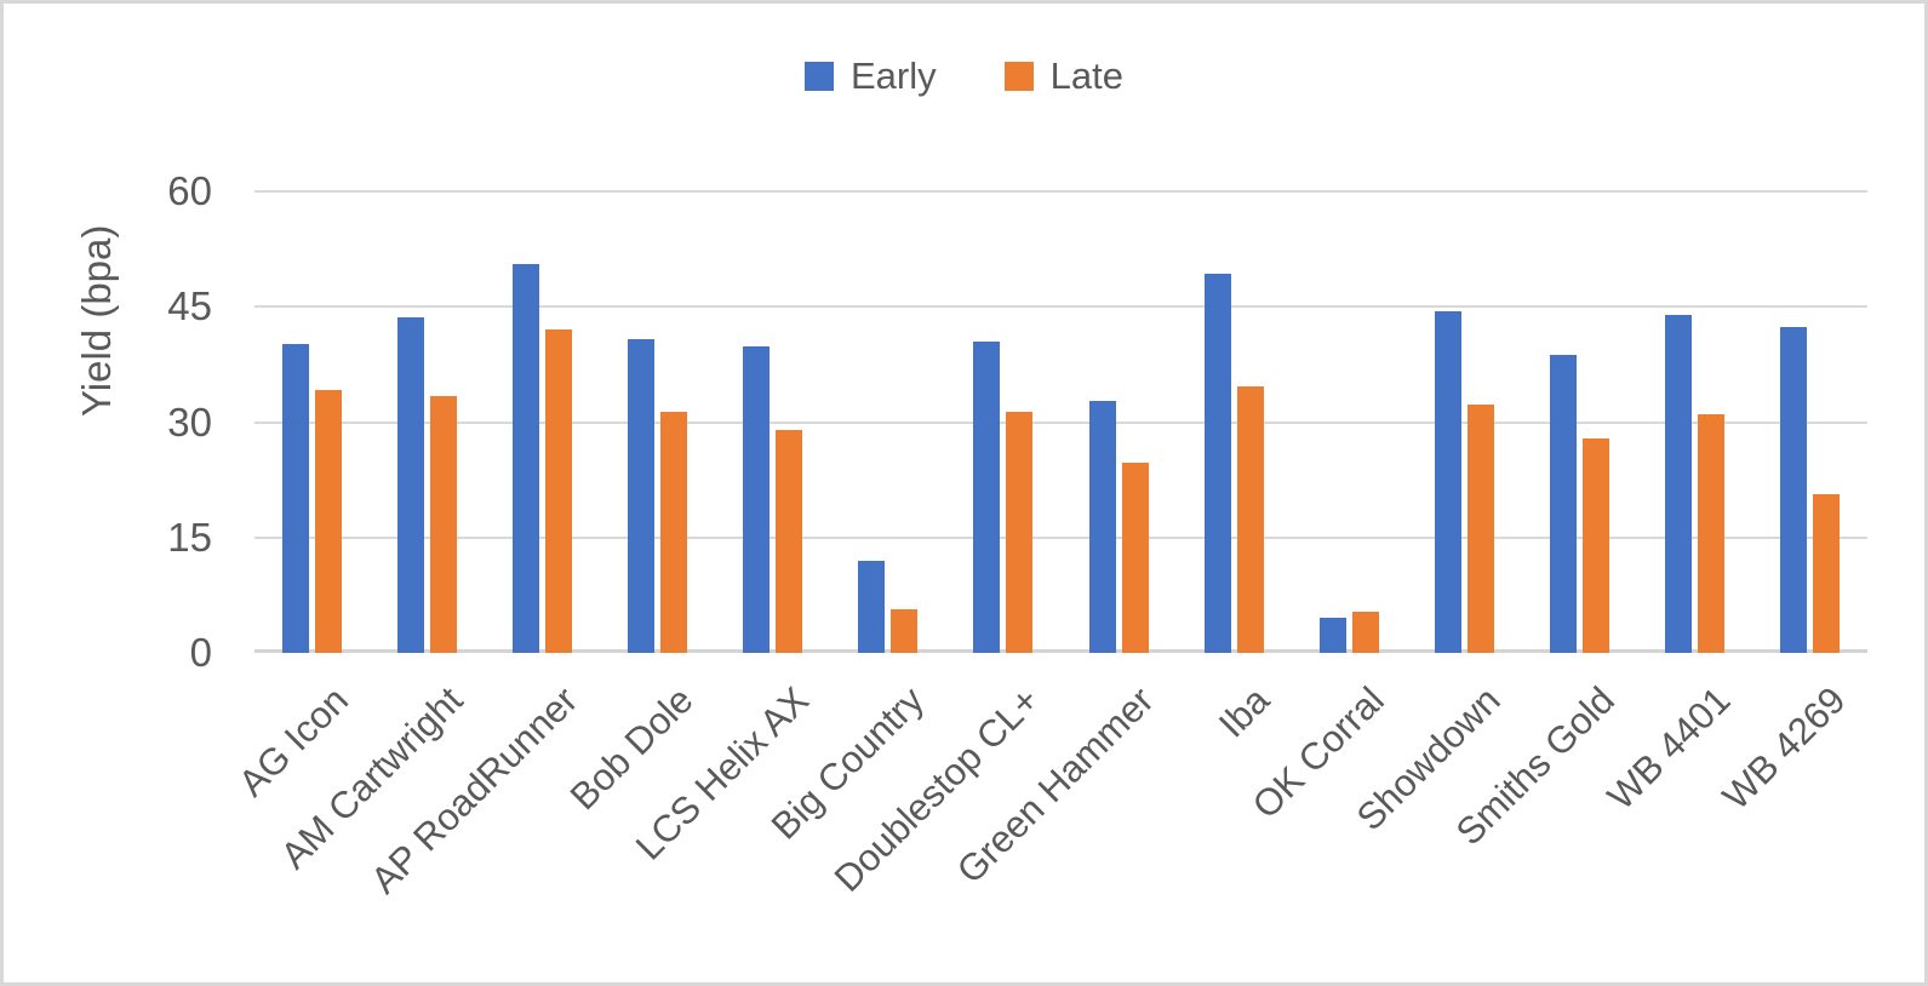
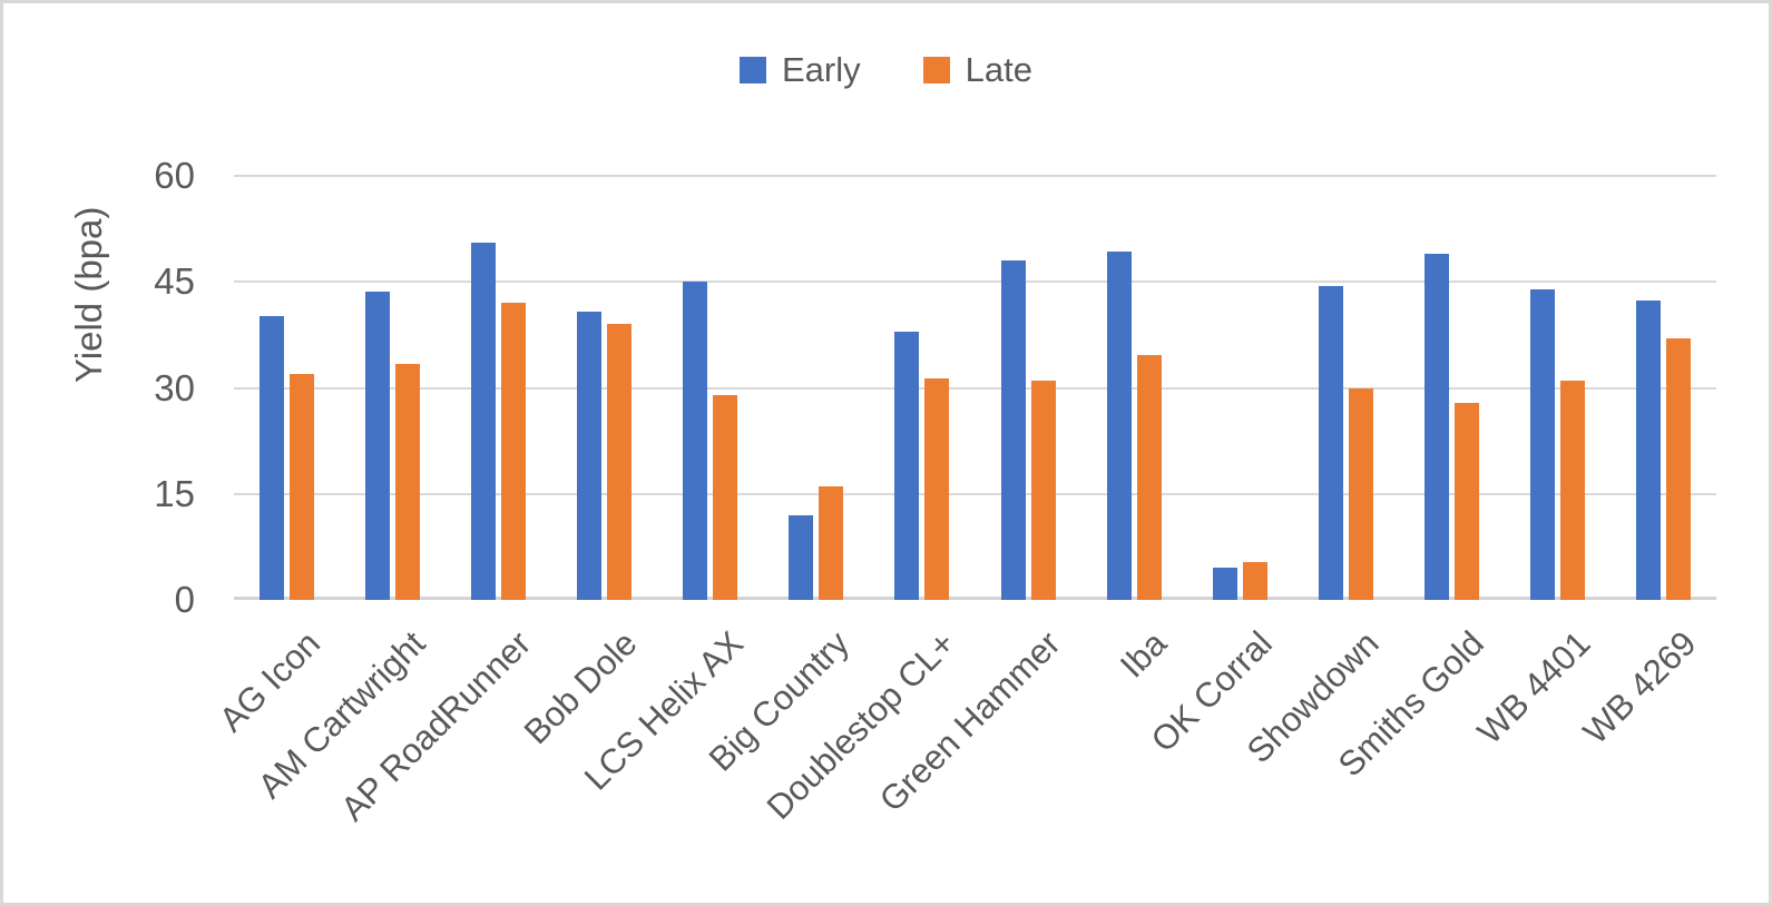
Late/AG Icon: 34 -> 32
Late/Bob Dole: 31 -> 39
Early/LCS Helix AX: 40 -> 45
Late/Big Country: 6 -> 16
Early/Doublestop CL+: 40 -> 38
Early/Green Hammer: 33 -> 48
Late/Green Hammer: 25 -> 31
Late/Showdown: 32 -> 30
Early/Smiths Gold: 39 -> 49
Late/WB 4269: 21 -> 37
